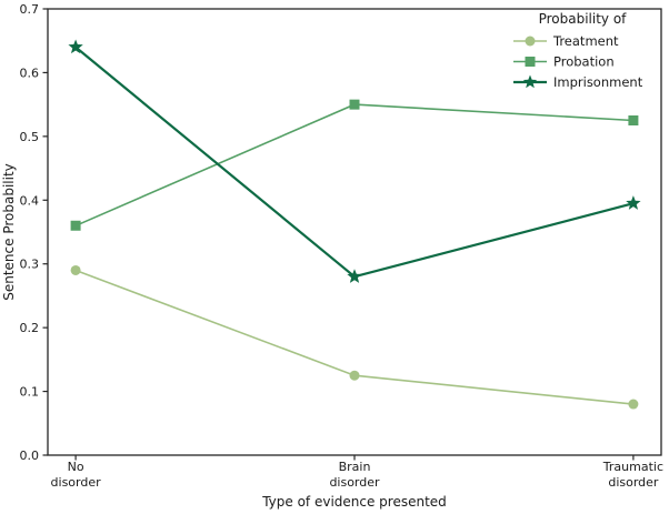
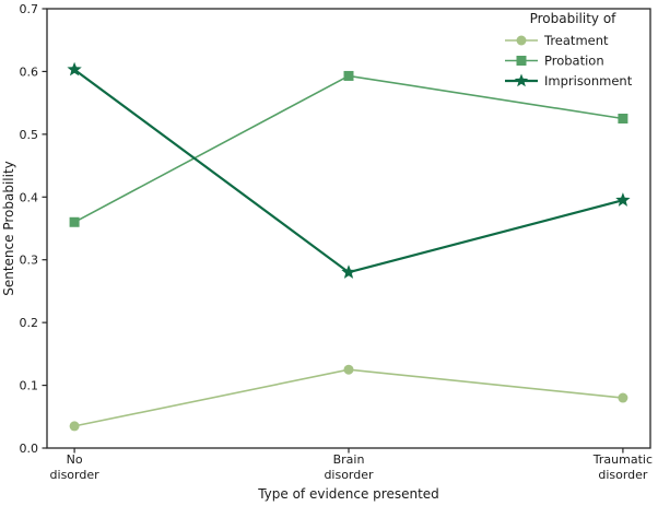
Treatment/No disorder: 0.29 -> 0.04
Imprisonment/No disorder: 0.64 -> 0.60
Probation/Brain disorder: 0.55 -> 0.59
